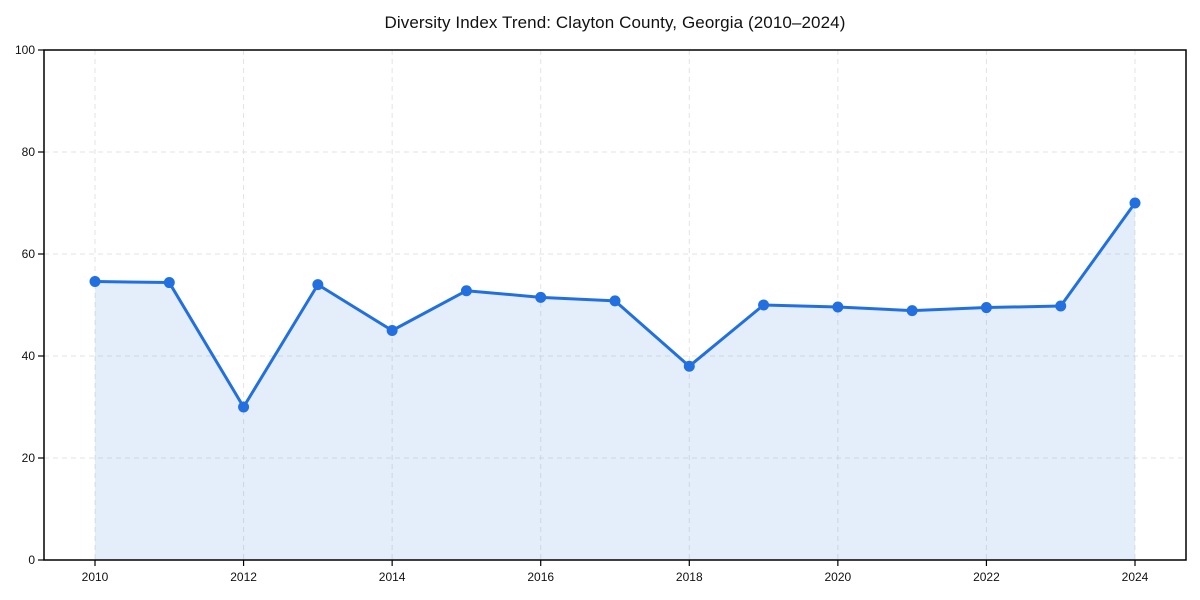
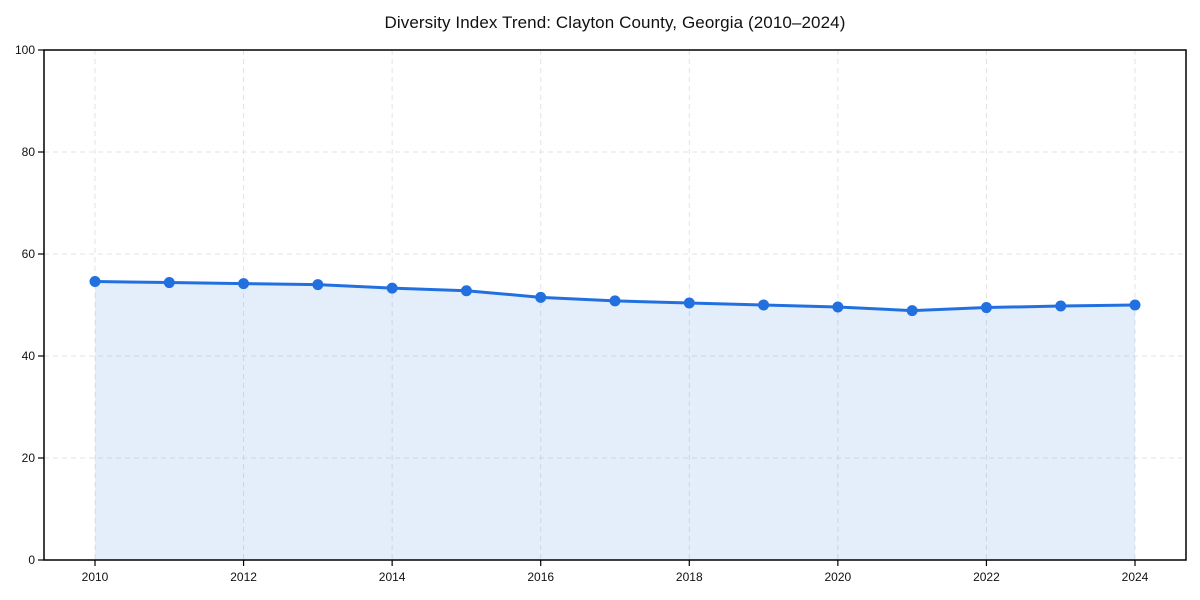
2012: 30 -> 54
2014: 45 -> 53
2018: 38 -> 50
2024: 70 -> 50
